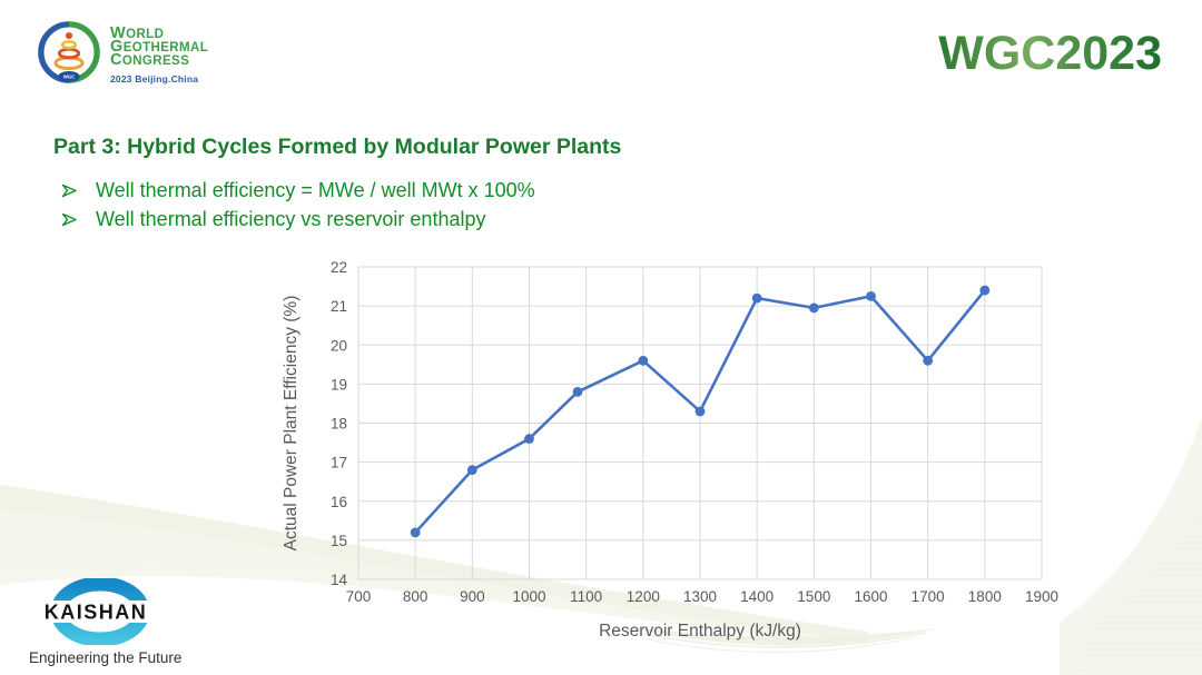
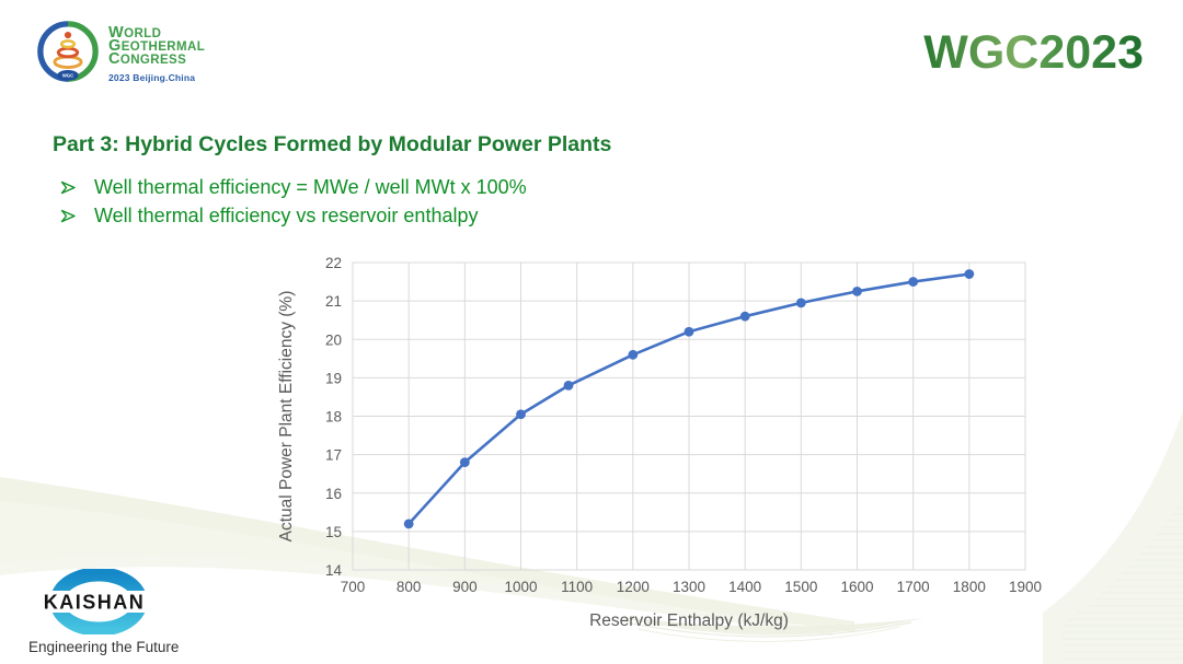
1000: 17.6 -> 18.1
1300: 18.3 -> 20.2
1400: 21.2 -> 20.6
1700: 19.6 -> 21.5
1800: 21.4 -> 21.7
